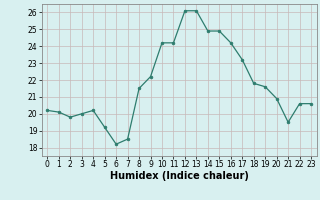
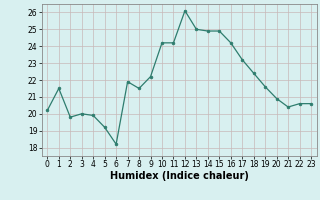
1: 20.1 -> 21.5
4: 20.2 -> 19.9
7: 18.5 -> 21.9
13: 26.1 -> 25.0
18: 21.8 -> 22.4
21: 19.5 -> 20.4
